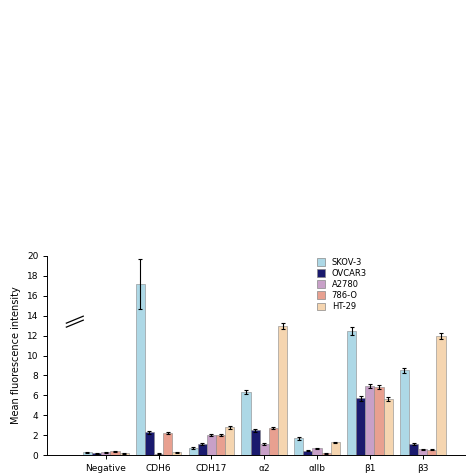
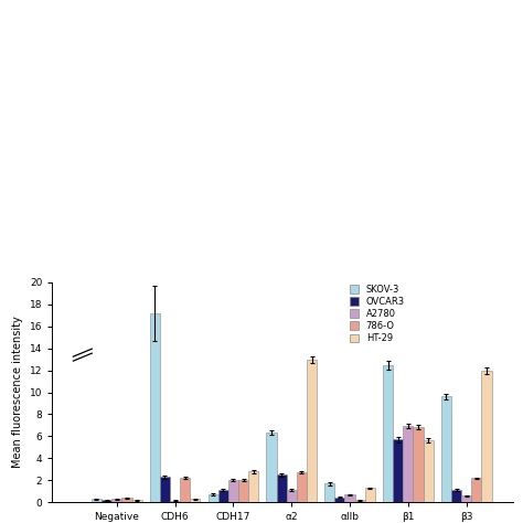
SKOV-3/β3: 8.5 -> 9.6
786-O/β3: 0.6 -> 2.2
